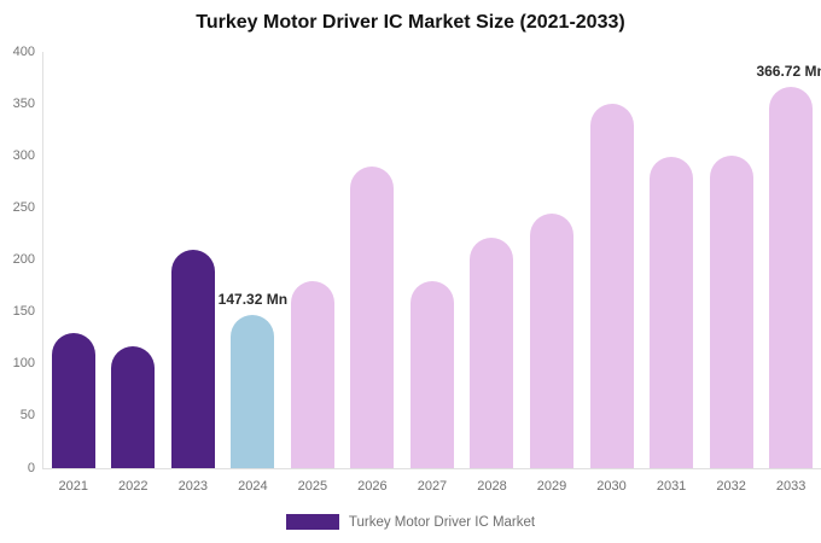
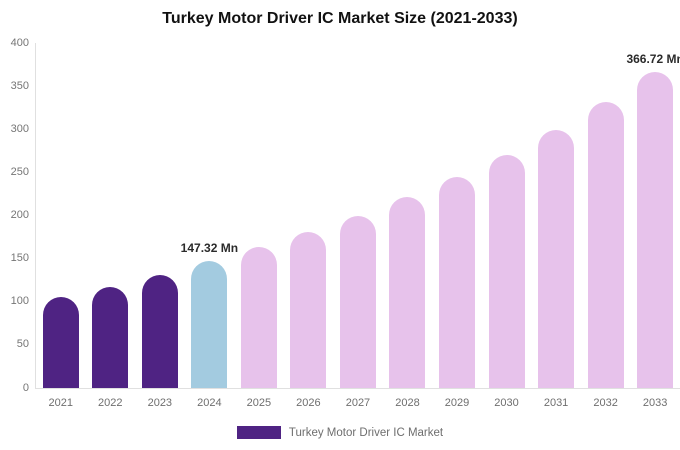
2021: 130 -> 110
2023: 210 -> 130
2025: 180 -> 160
2026: 290 -> 180
2027: 180 -> 200
2030: 350 -> 270
2032: 300 -> 330
